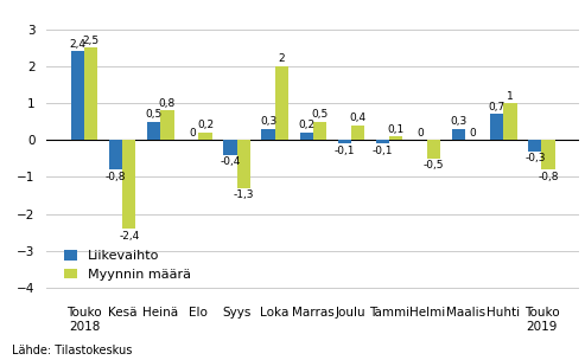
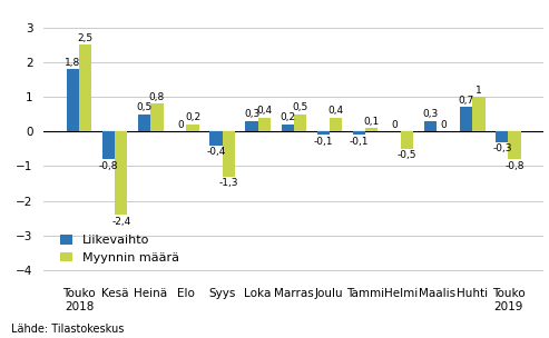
Liikevaihto/Touko 2018: 2,4 -> 1,8
Myynnin määrä/Loka: 2 -> 0,4
